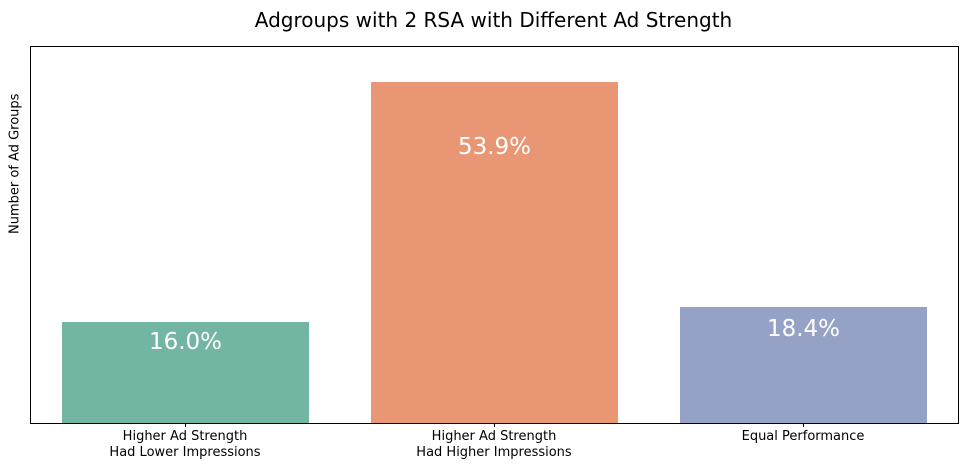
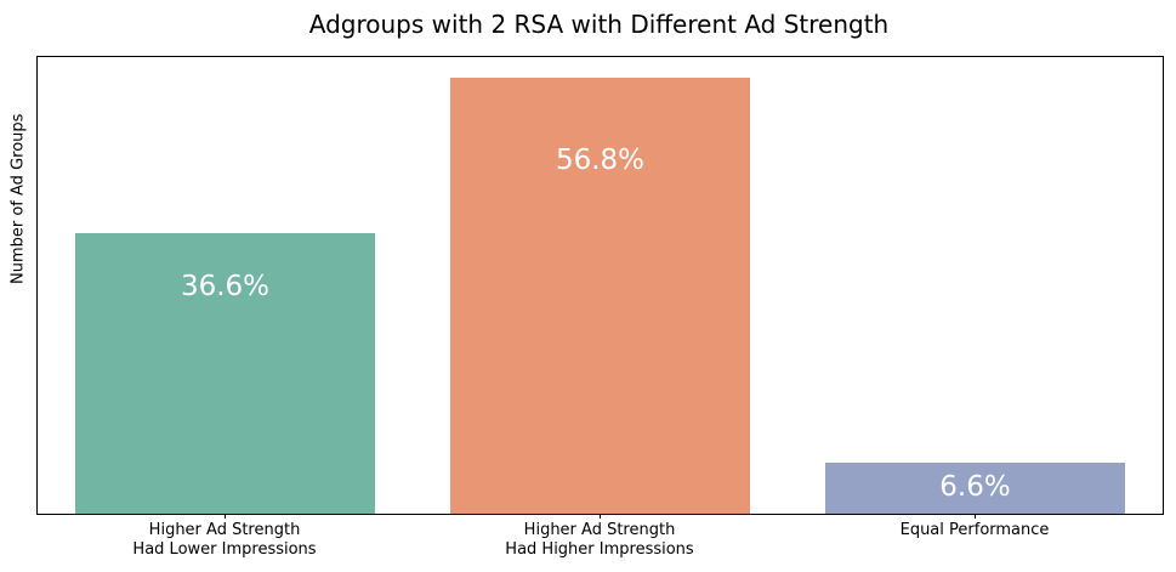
Higher Ad Strength Had Lower Impressions: 16.0% -> 36.6%
Higher Ad Strength Had Higher Impressions: 53.9% -> 56.8%
Equal Performance: 18.4% -> 6.6%
